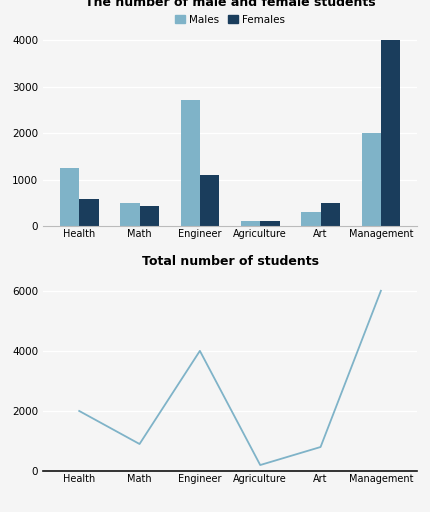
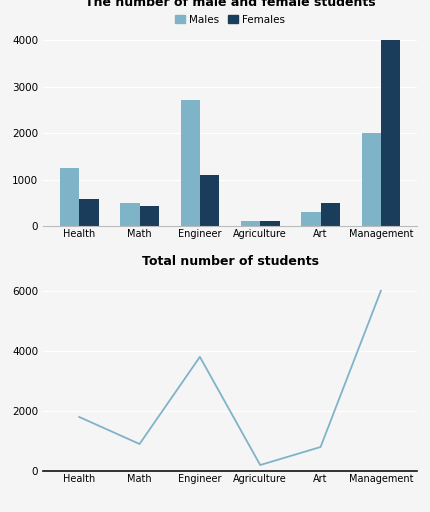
Total number of students/Health: 2000 -> 1800
Total number of students/Engineer: 4000 -> 3800
